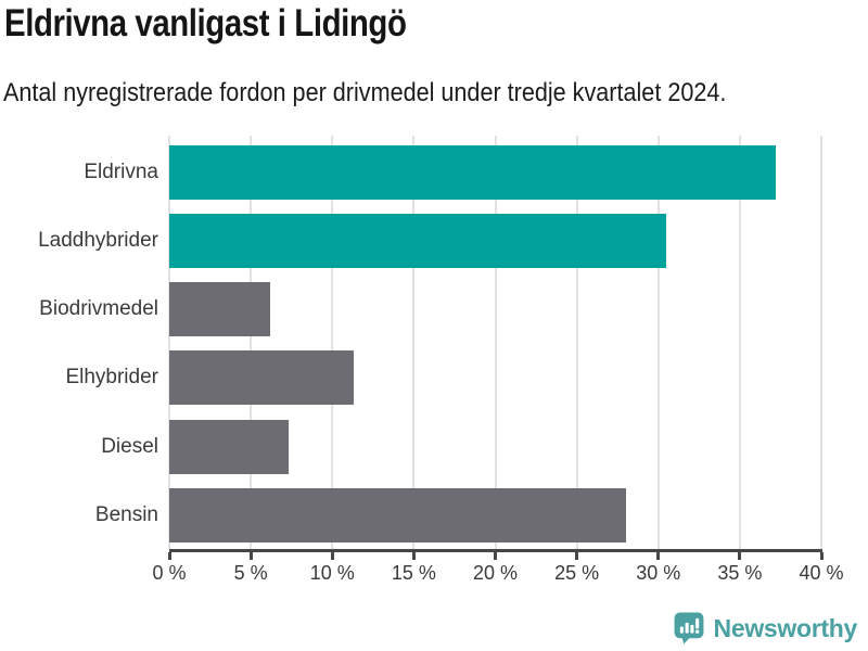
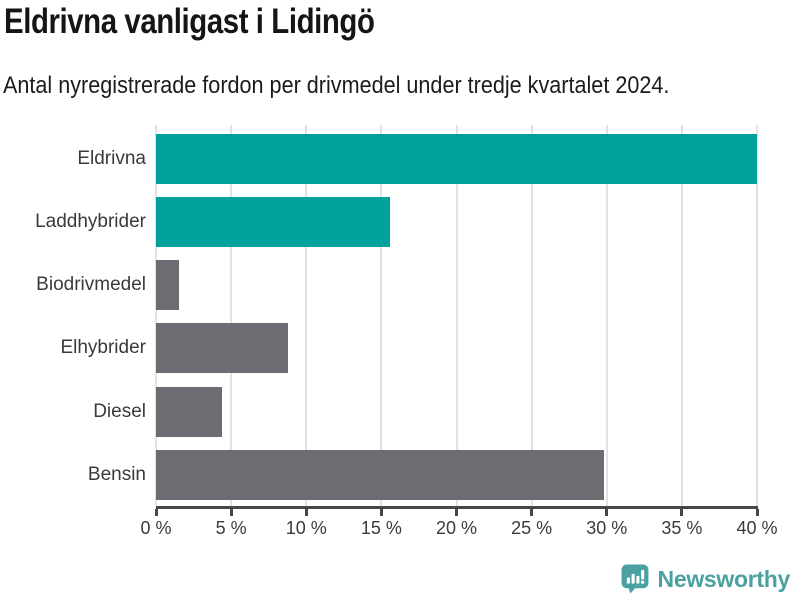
Eldrivna: 37.2% -> 40.0%
Laddhybrider: 30.5% -> 15.6%
Biodrivmedel: 6.2% -> 1.5%
Elhybrider: 11.3% -> 8.8%
Diesel: 7.3% -> 4.4%
Bensin: 28.0% -> 29.8%
